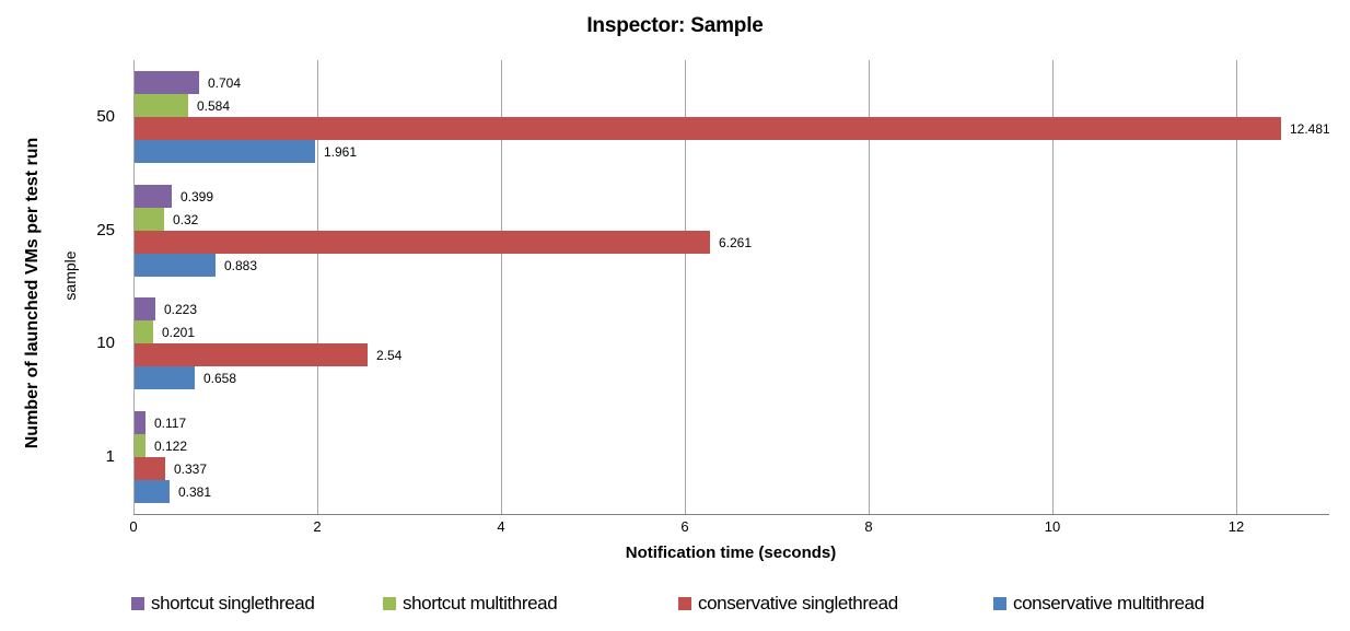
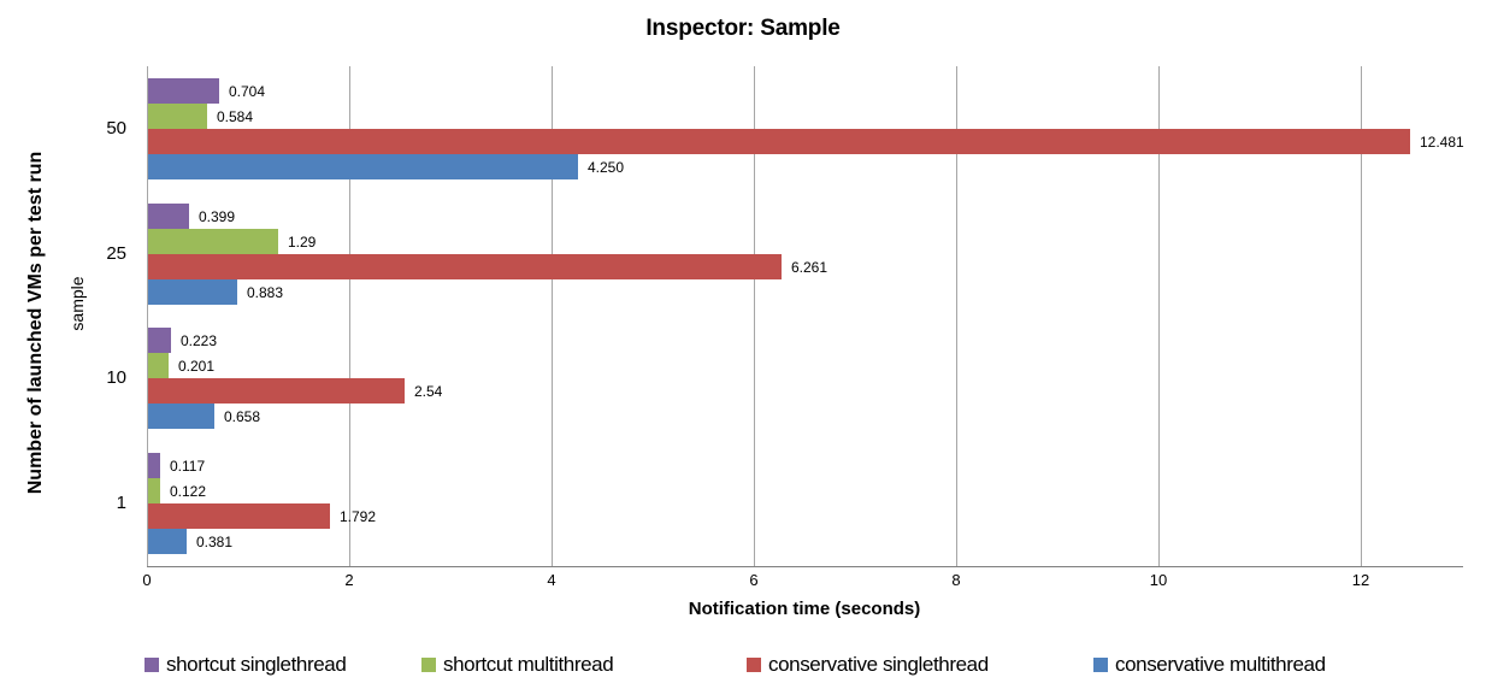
conservative multithread/50: 1.961 -> 4.250
shortcut multithread/25: 0.32 -> 1.29
conservative singlethread/1: 0.337 -> 1.792
